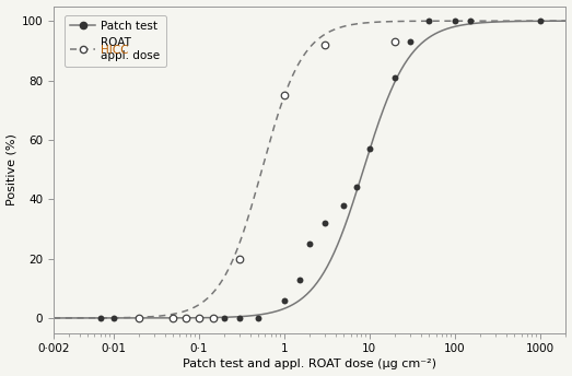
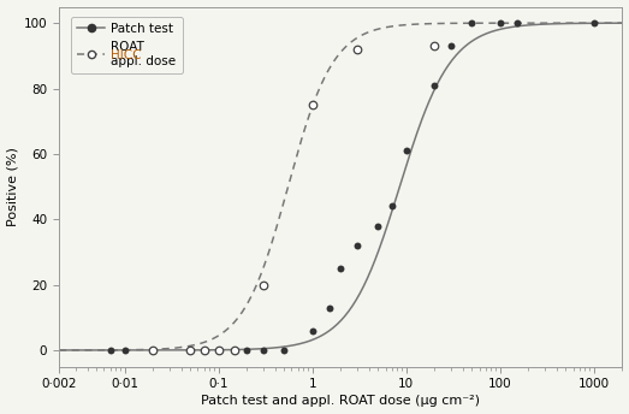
Patch test/10: 57 -> 61
